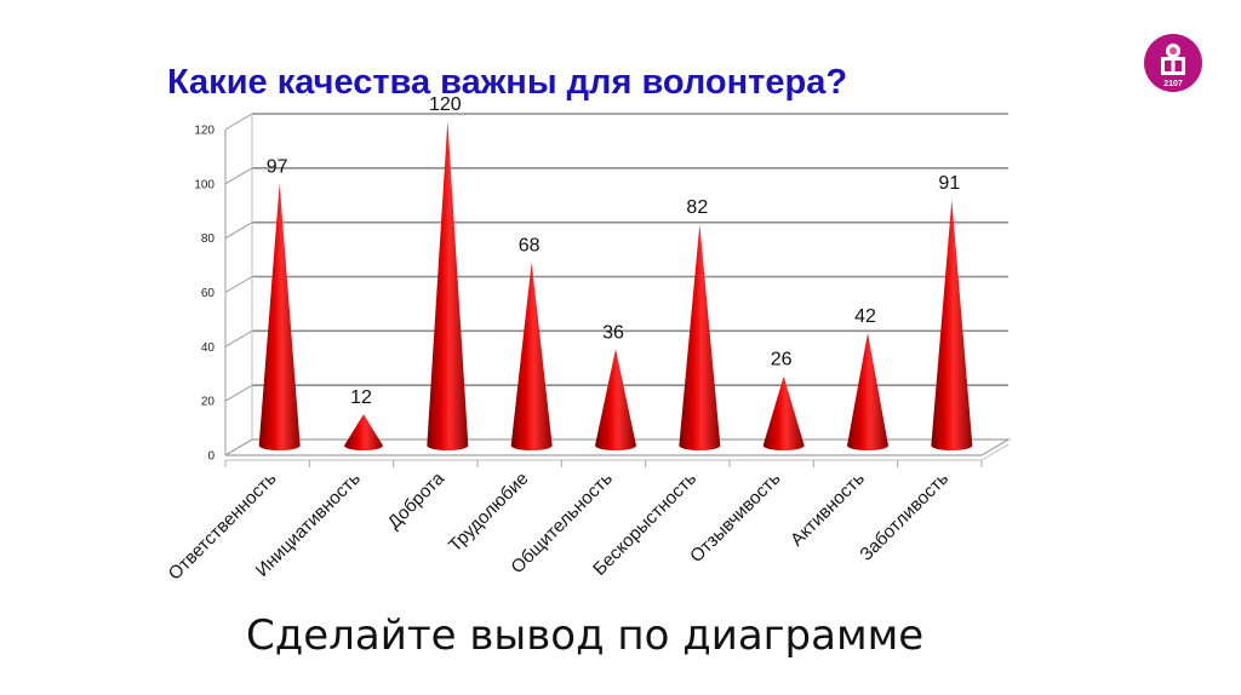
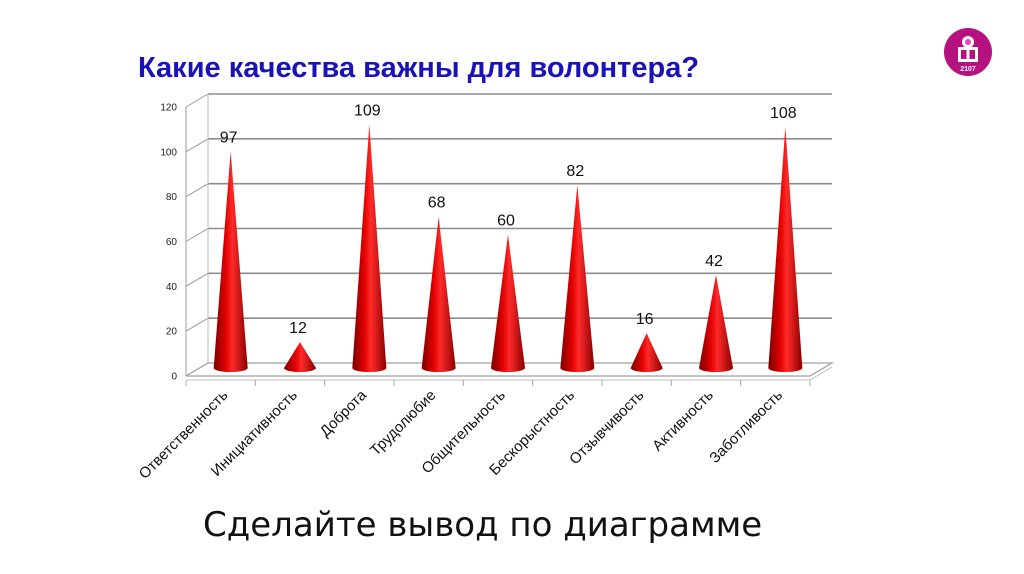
Доброта: 120 -> 109
Общительность: 36 -> 60
Отзывчивость: 26 -> 16
Заботливость: 91 -> 108
